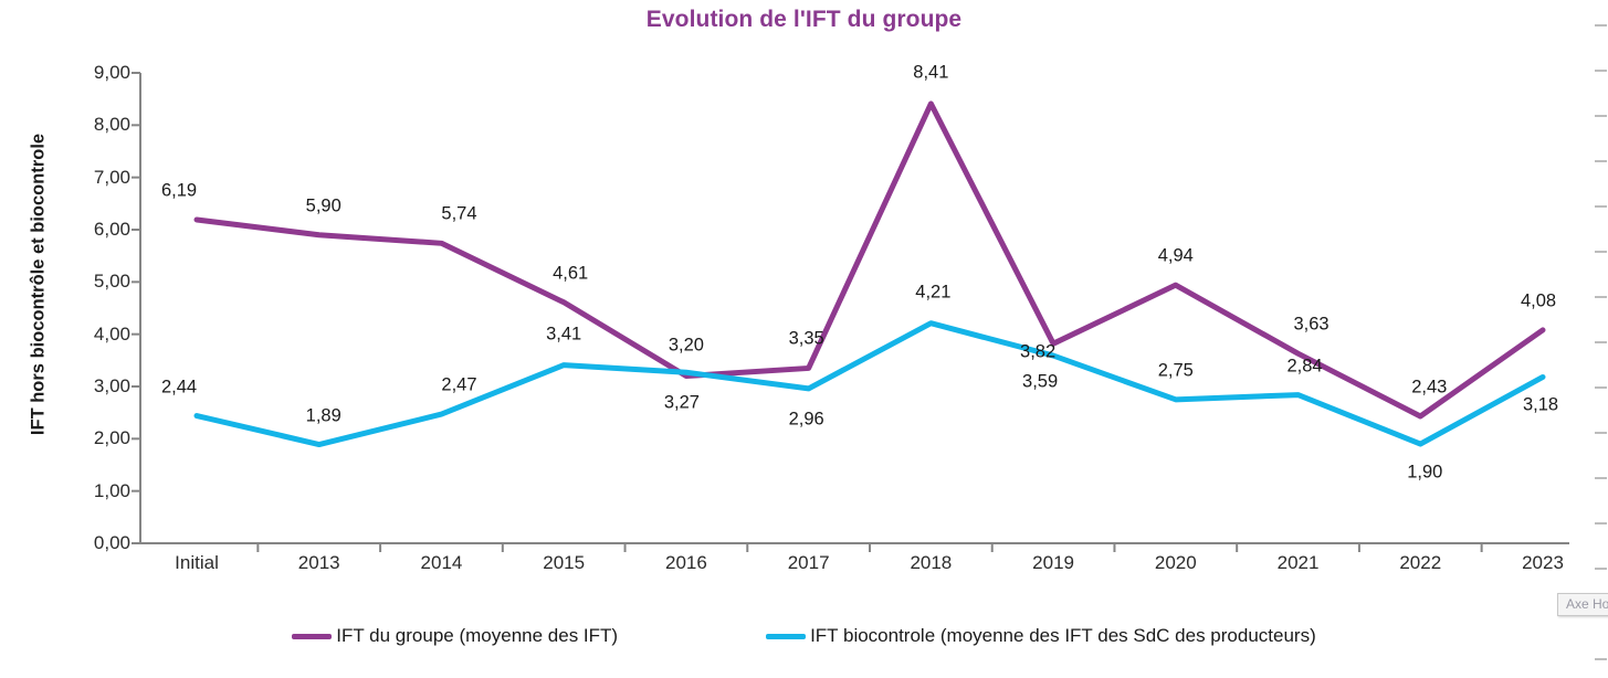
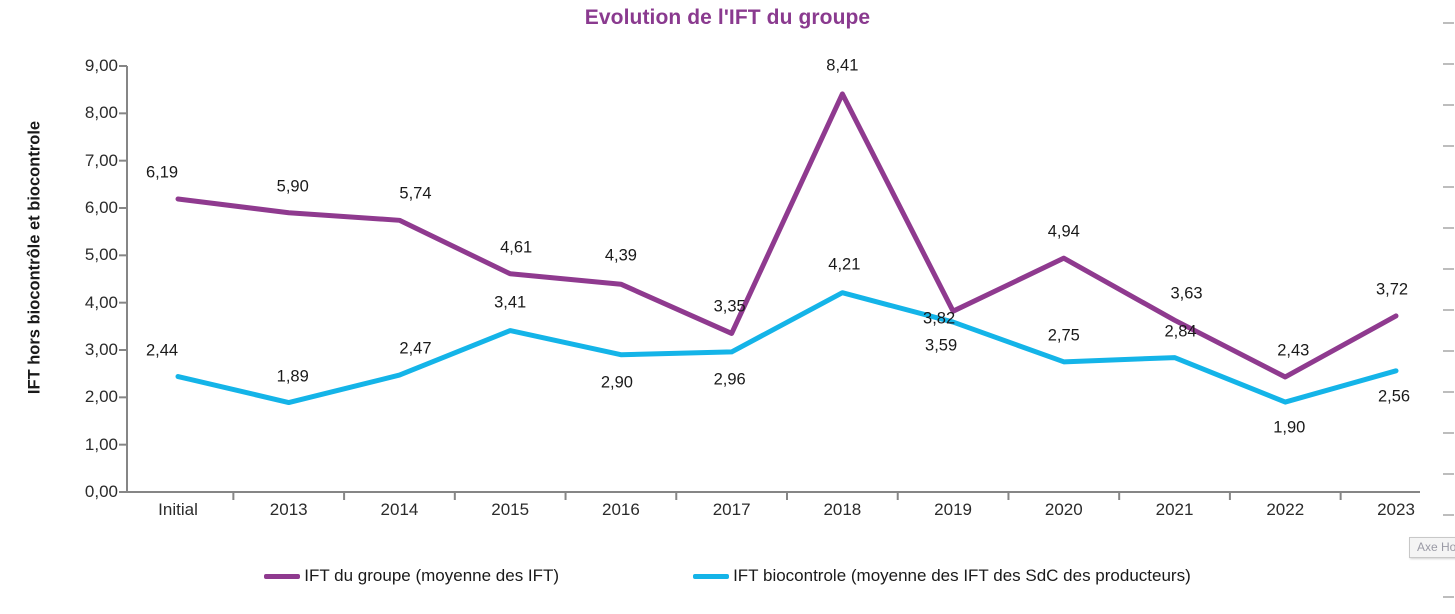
IFT du groupe (moyenne des IFT)/2016: 3,20 -> 4,39
IFT biocontrole (moyenne des IFT des SdC des producteurs)/2016: 3,27 -> 2,90
IFT du groupe (moyenne des IFT)/2023: 4,08 -> 3,72
IFT biocontrole (moyenne des IFT des SdC des producteurs)/2023: 3,18 -> 2,56
